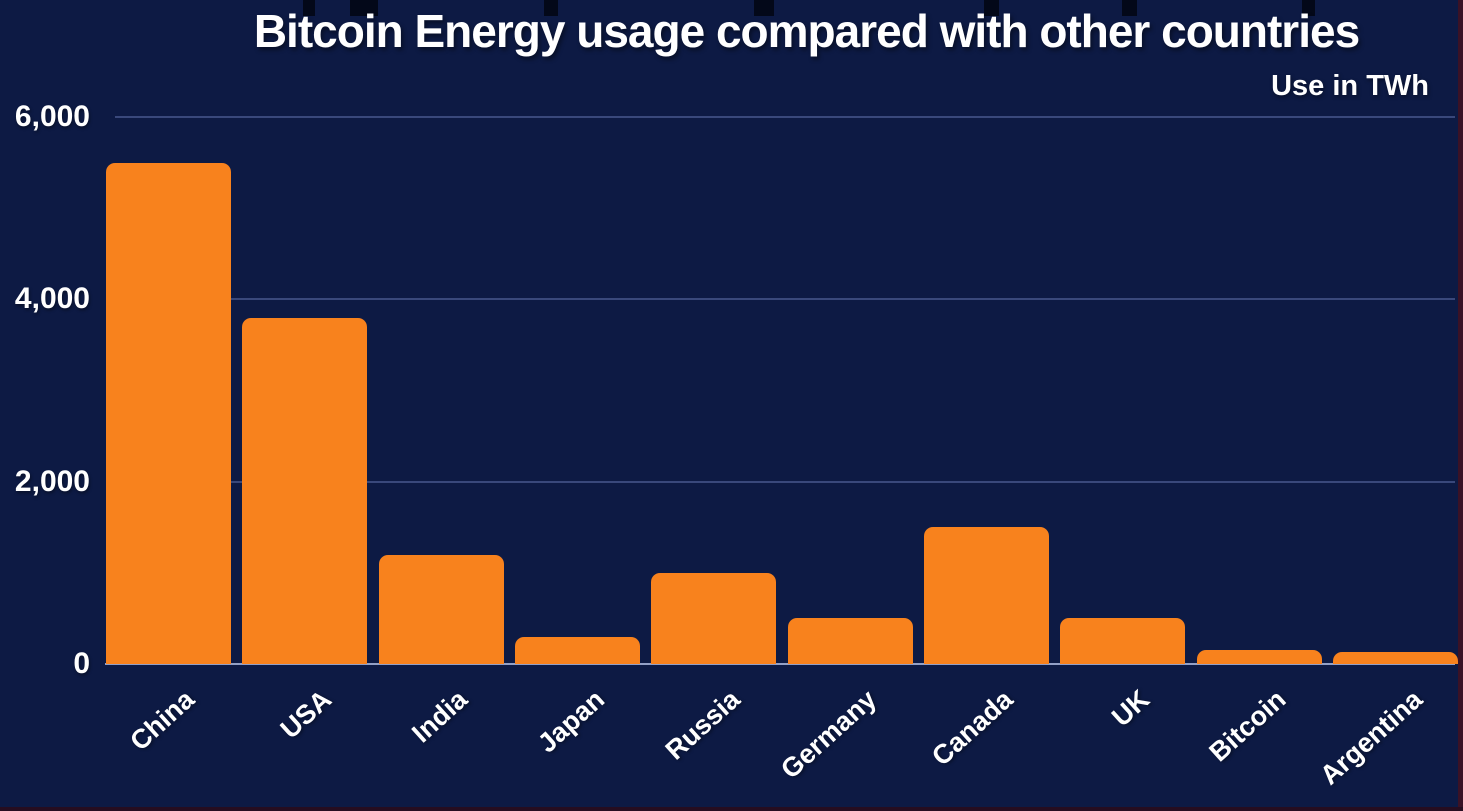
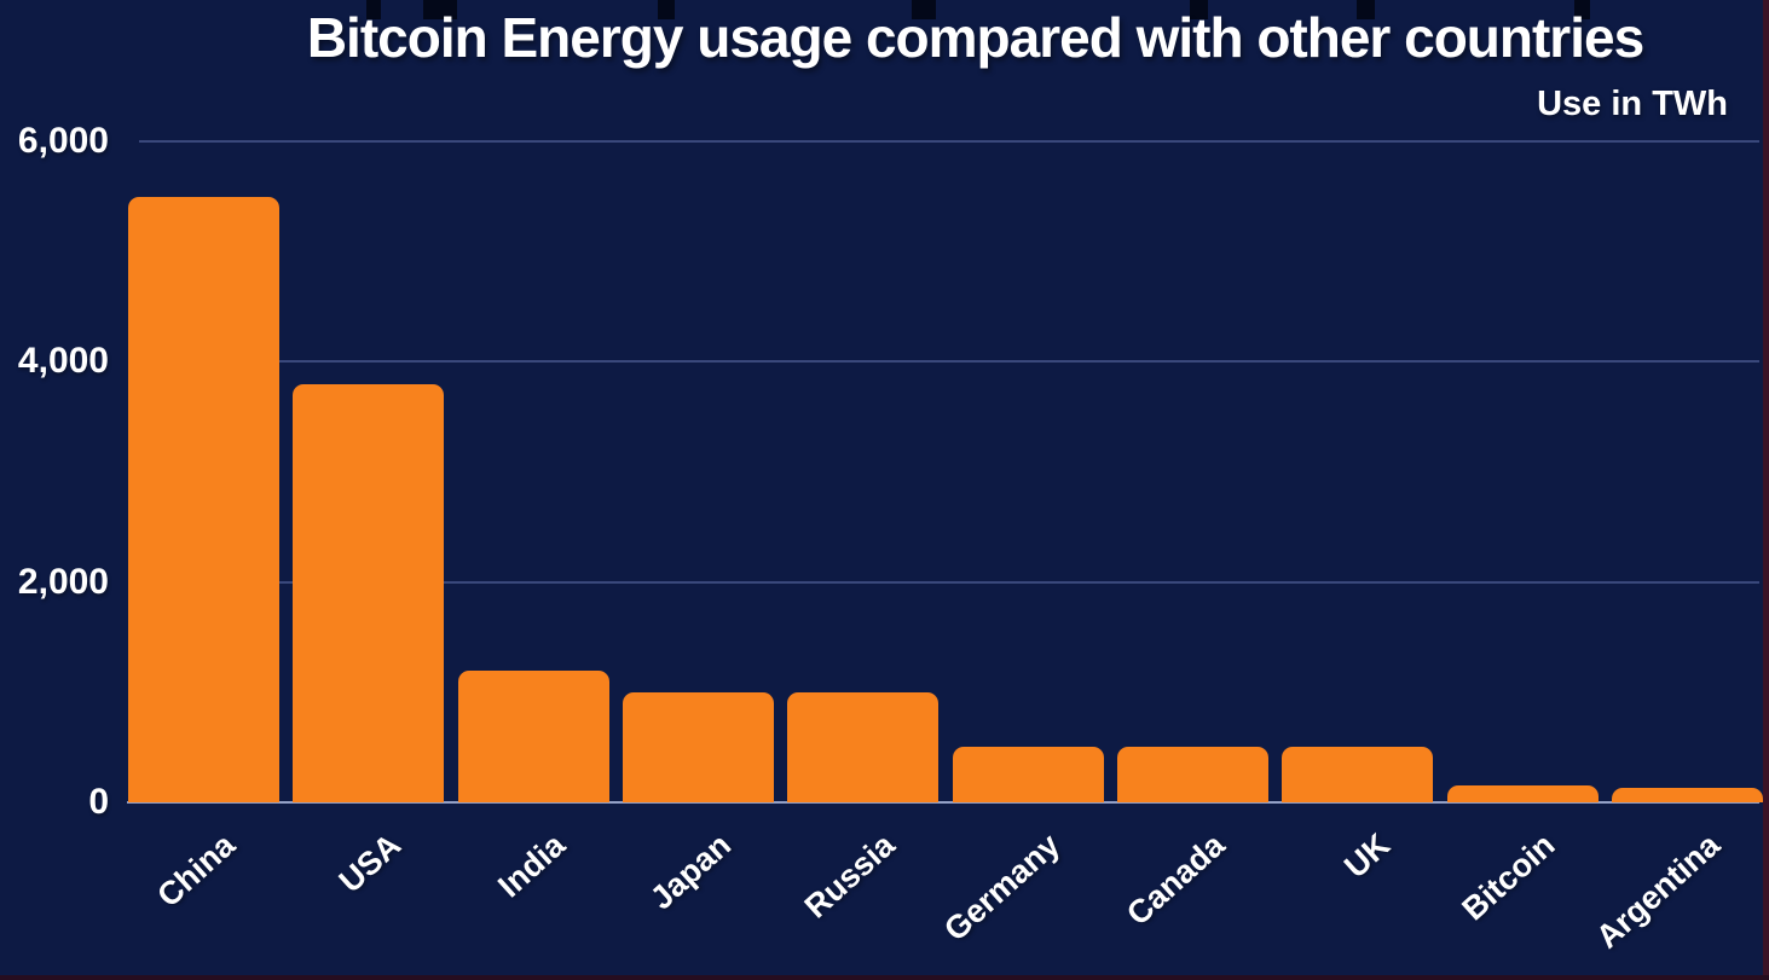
Japan: 300 -> 1000
Canada: 1500 -> 500
